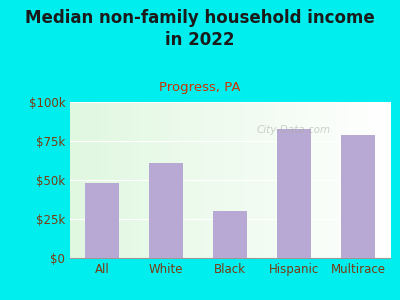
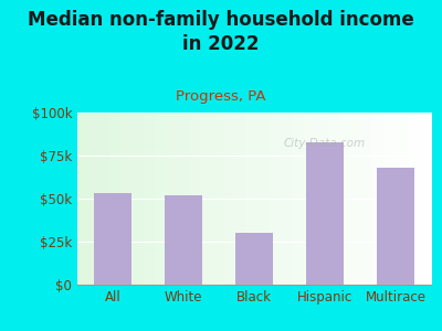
All: $48k -> $53k
White: $61k -> $52k
Multirace: $79k -> $68k
